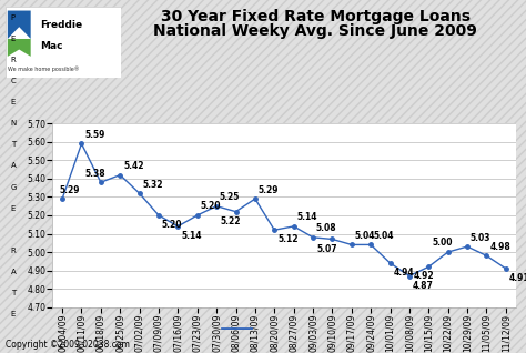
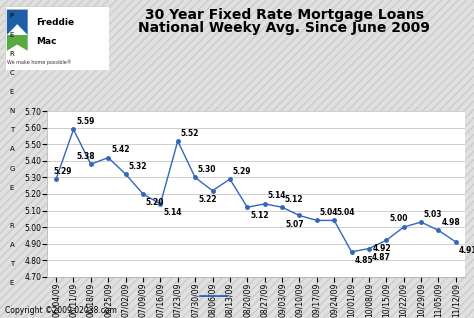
07/23/09: 5.20 -> 5.52
07/30/09: 5.25 -> 5.30
09/03/09: 5.08 -> 5.12
10/01/09: 4.94 -> 4.85
